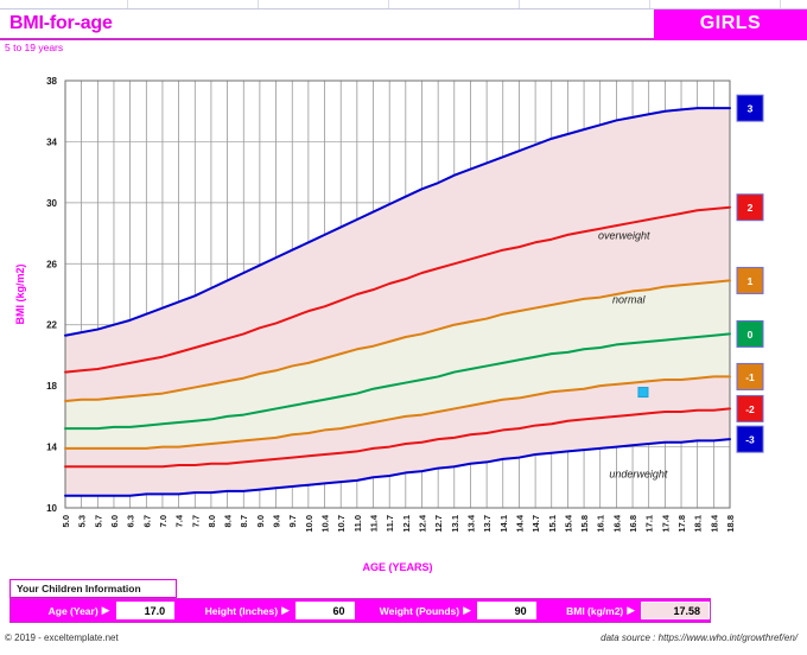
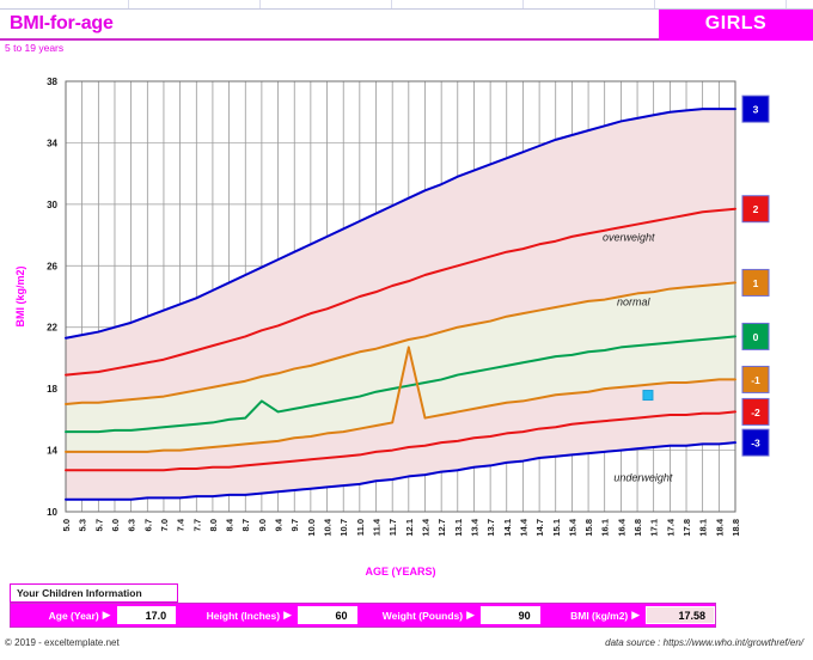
0/9.0: 16.3 -> 17.2
-1/12.1: 16.0 -> 20.7
